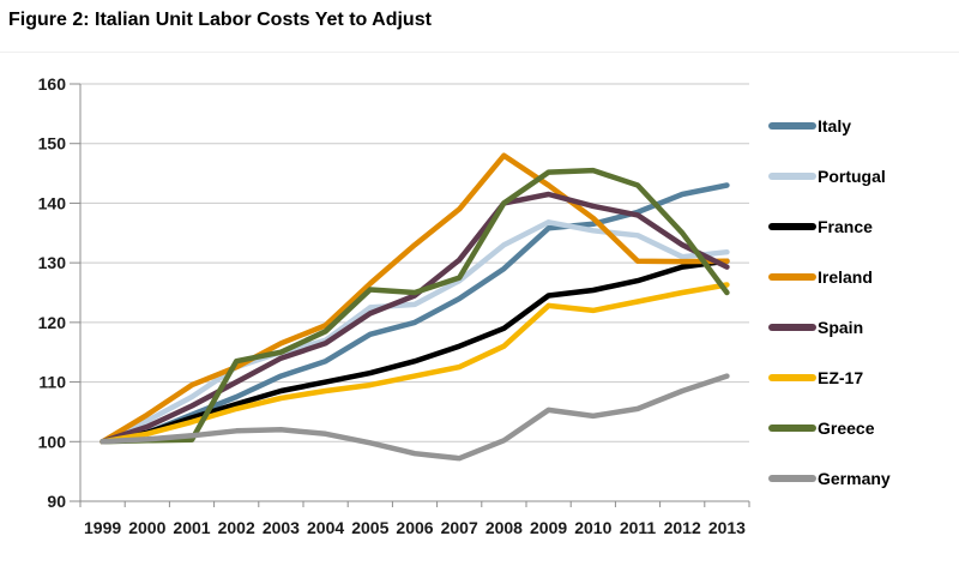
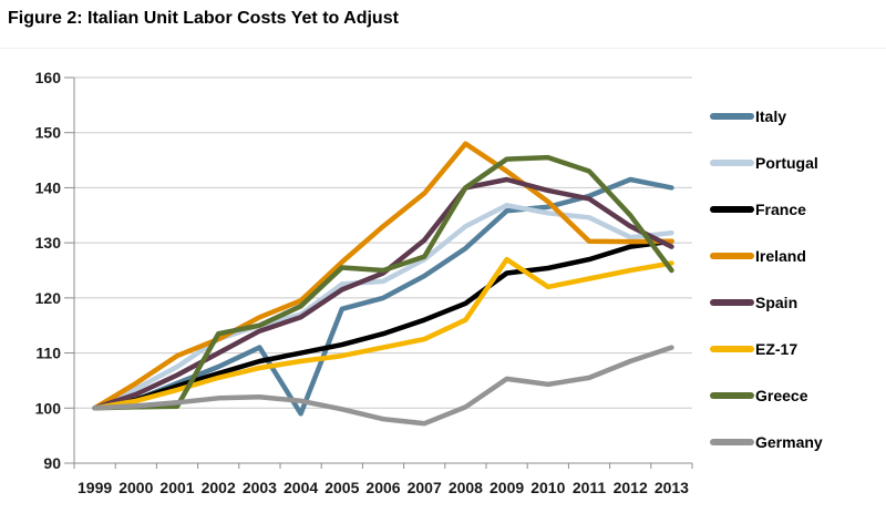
Italy/2004: 114 -> 99
EZ-17/2009: 123 -> 127
Italy/2013: 143 -> 140
